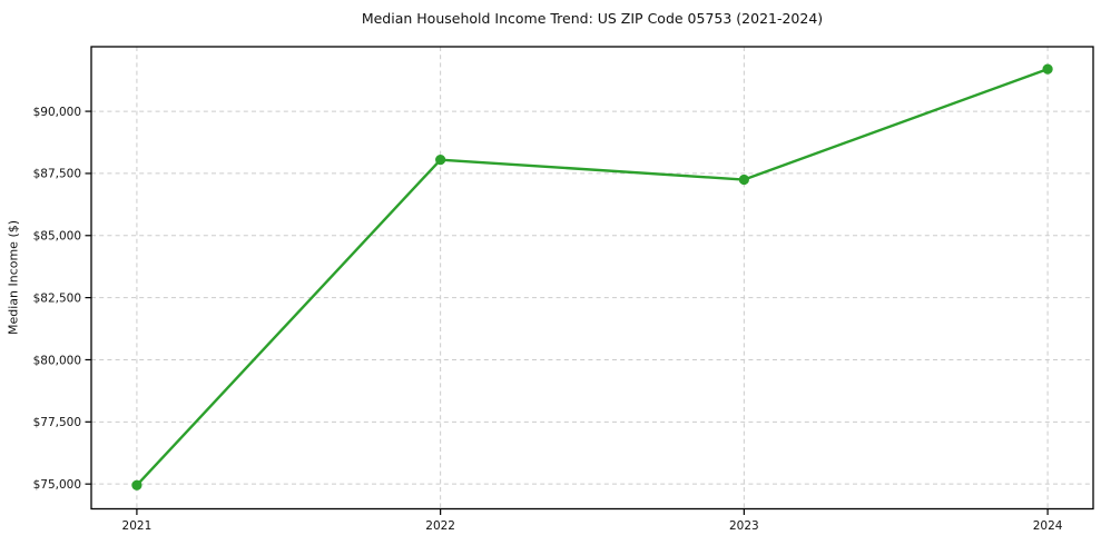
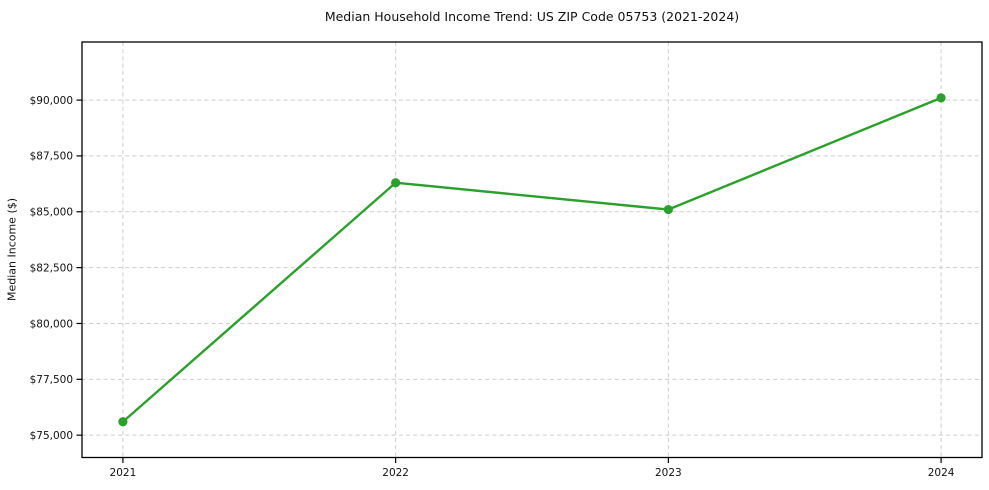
2021: $75000 -> $75600
2022: $88000 -> $86300
2023: $87200 -> $85100
2024: $91700 -> $90100
